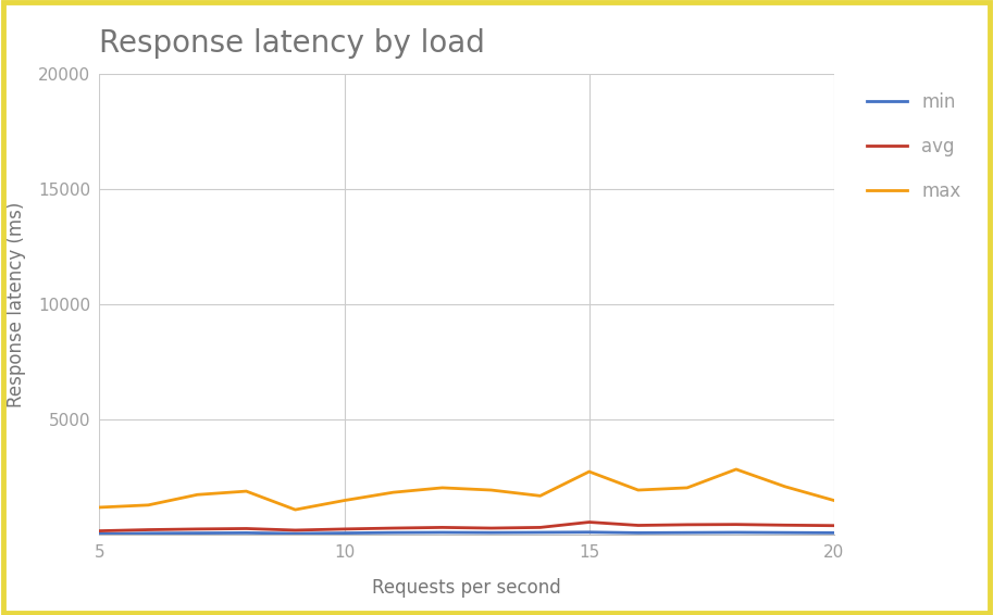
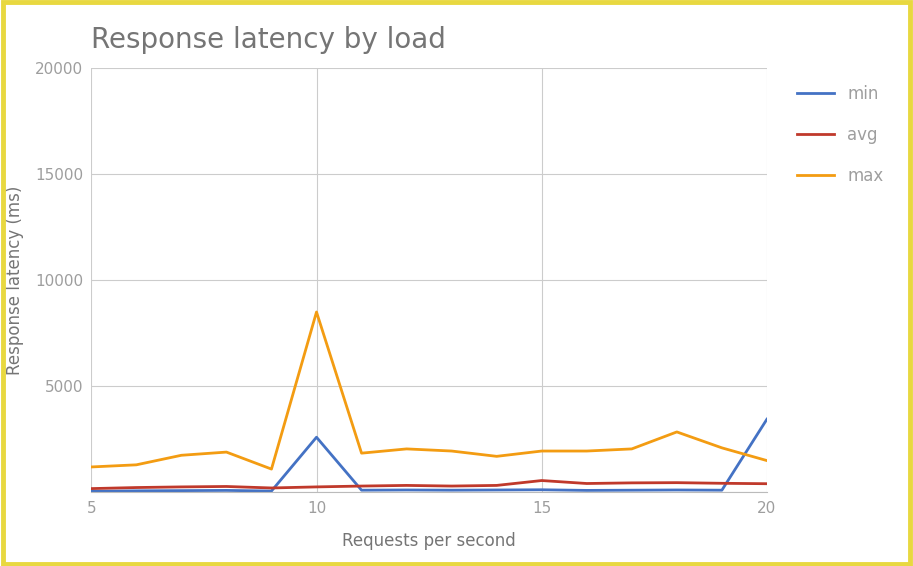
min/10: 80 -> 2600
max/10: 1500 -> 8500
max/15: 2750 -> 1950
min/20: 100 -> 3450
